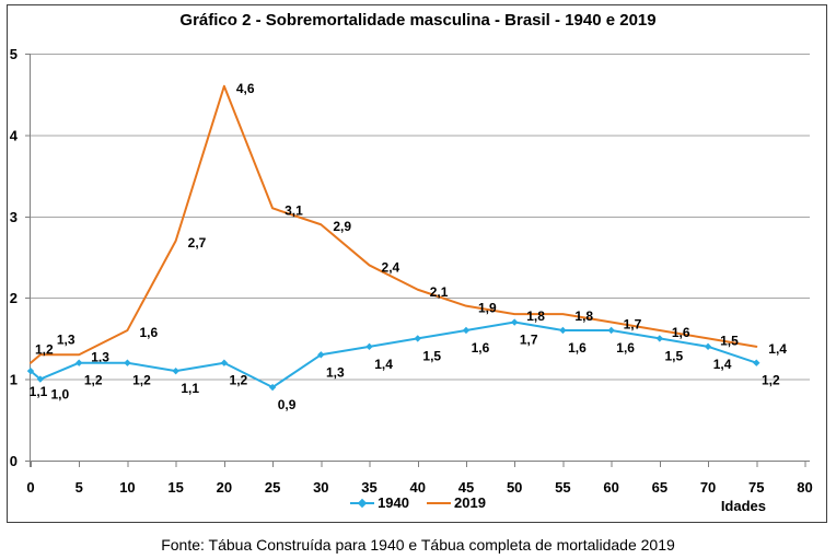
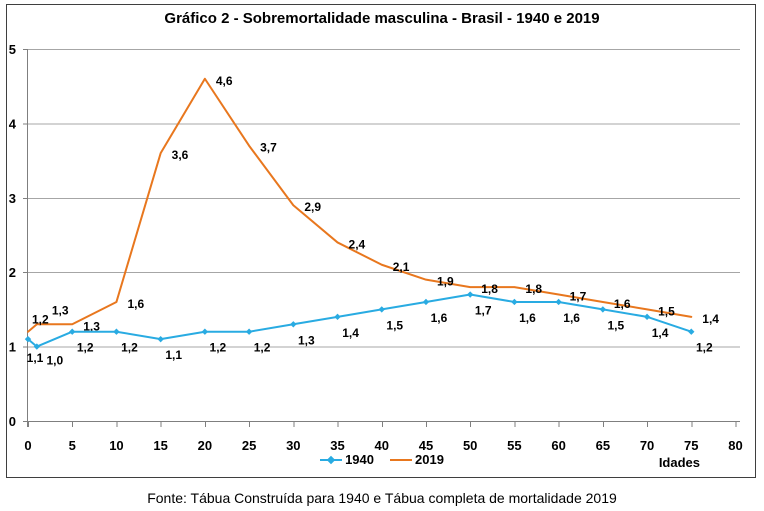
2019/15: 2,7 -> 3,6
1940/25: 0,9 -> 1,2
2019/25: 3,1 -> 3,7
